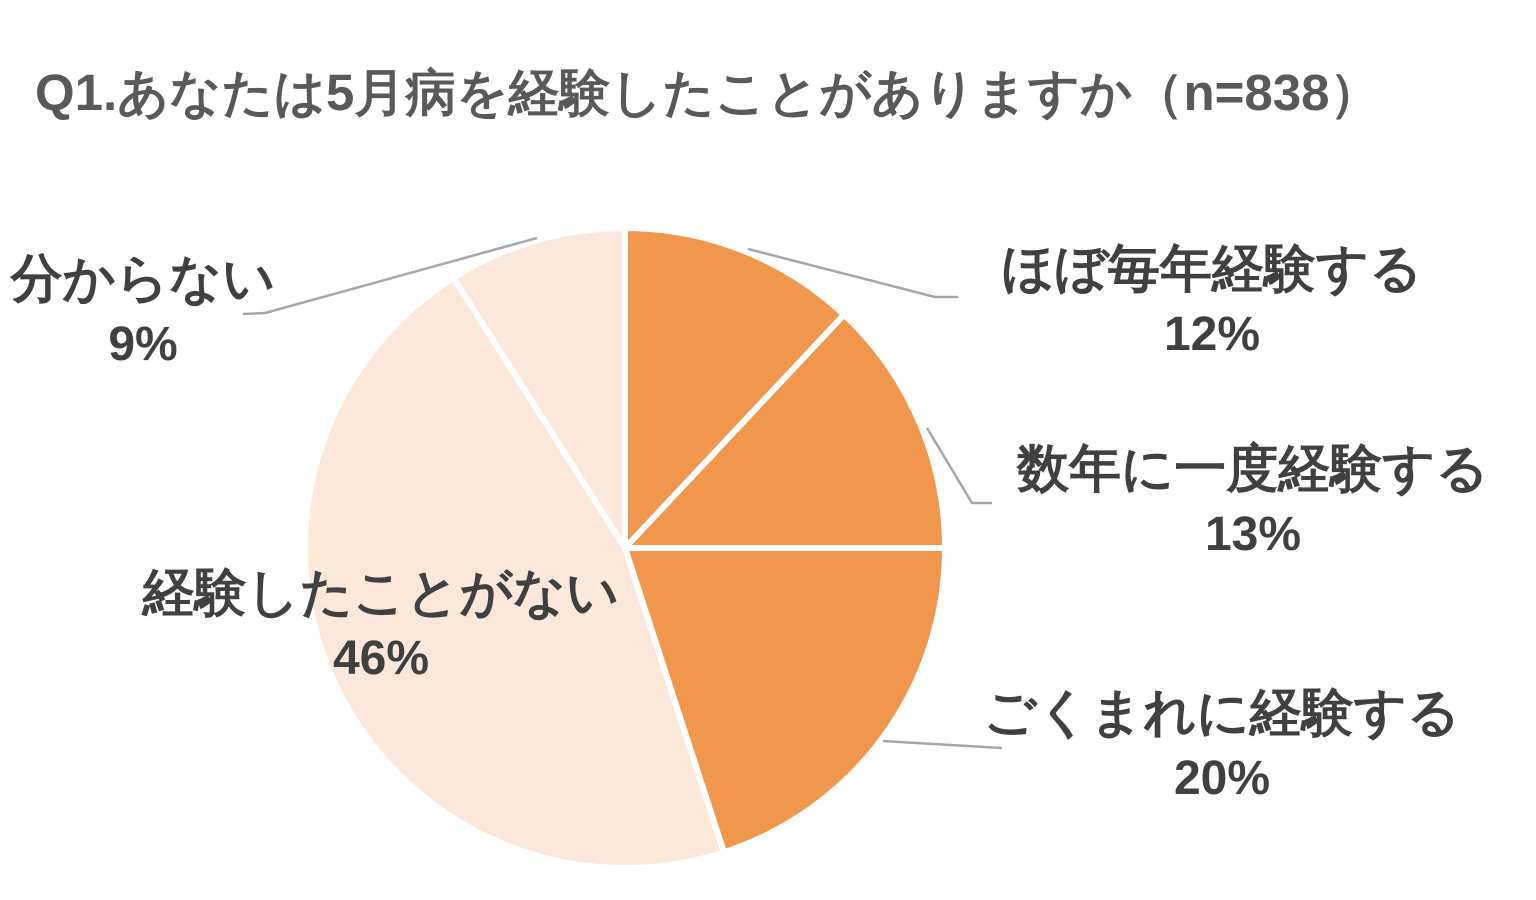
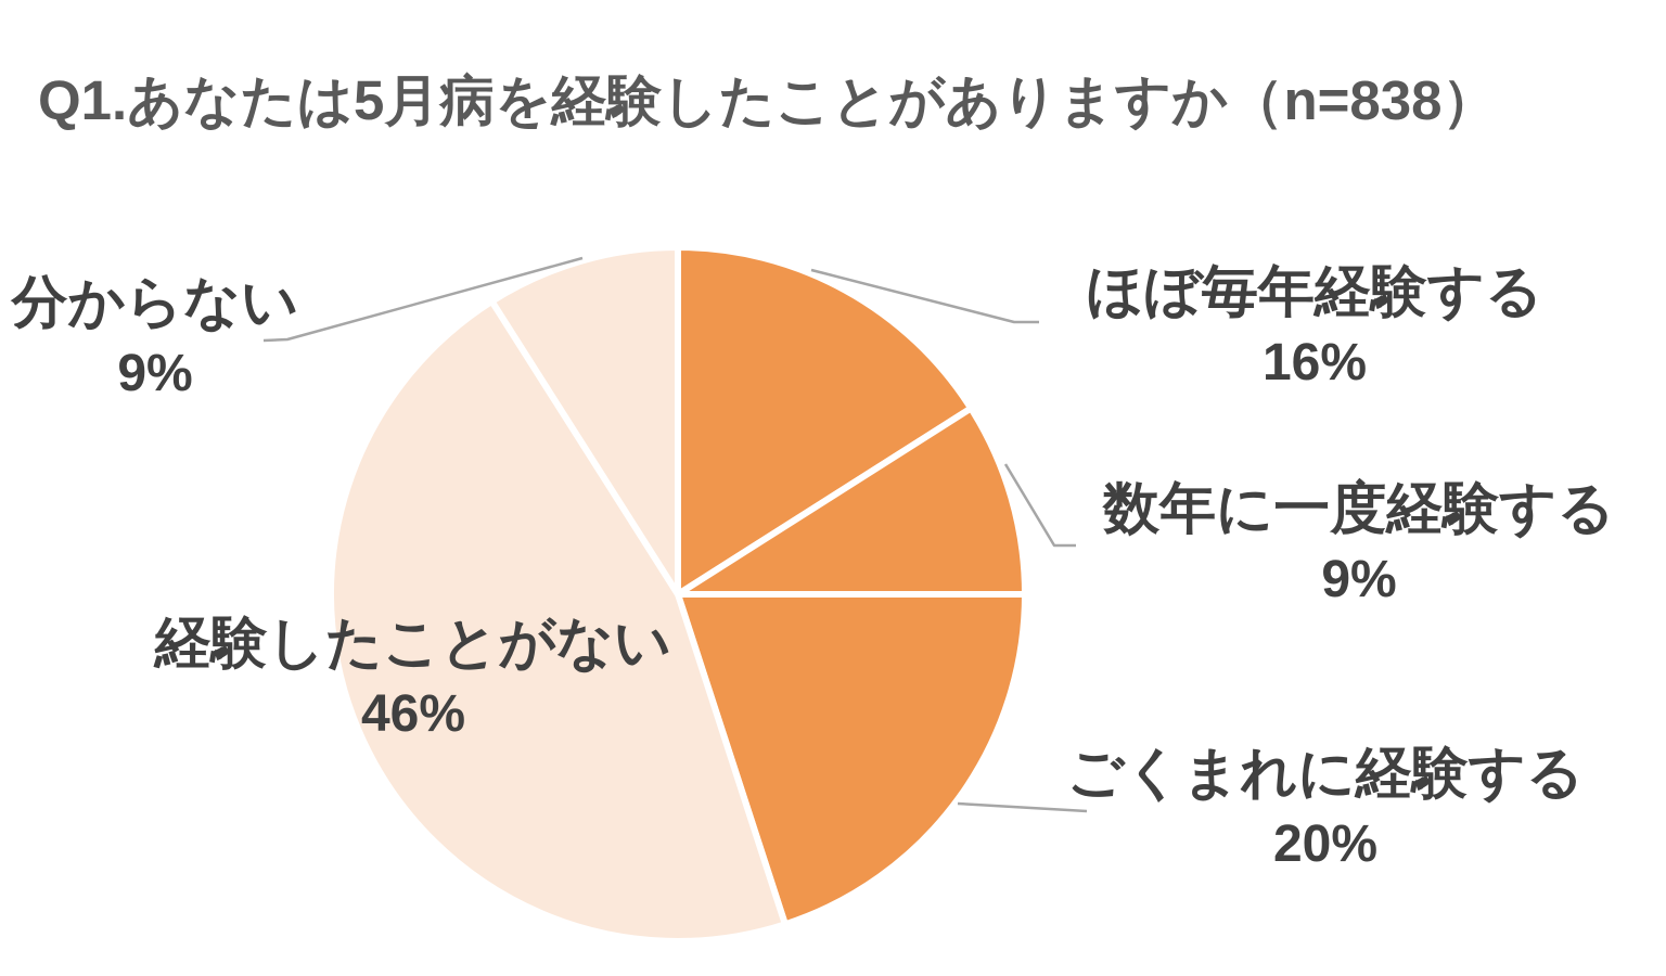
ほぼ毎年経験する: 12% -> 16%
数年に一度経験する: 13% -> 9%
